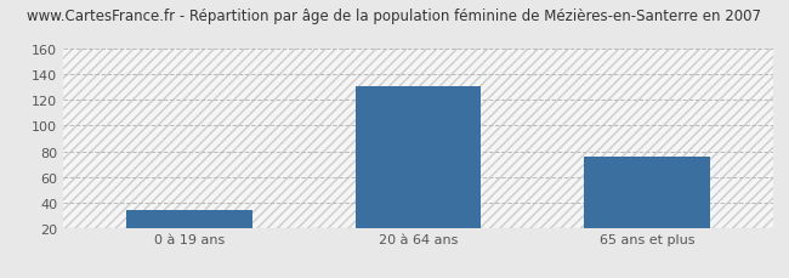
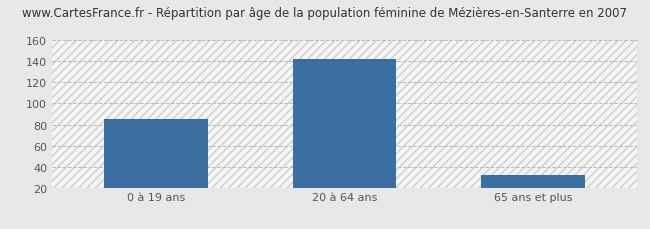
0 à 19 ans: 34 -> 85
20 à 64 ans: 131 -> 142
65 ans et plus: 76 -> 32
